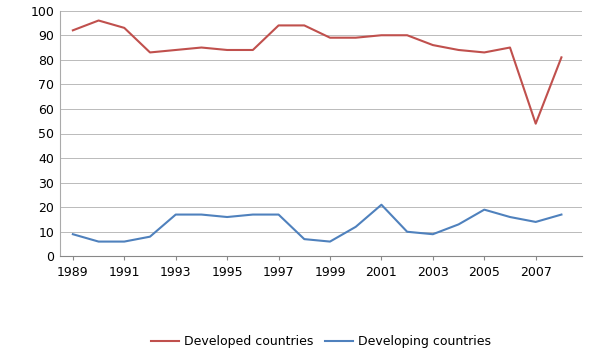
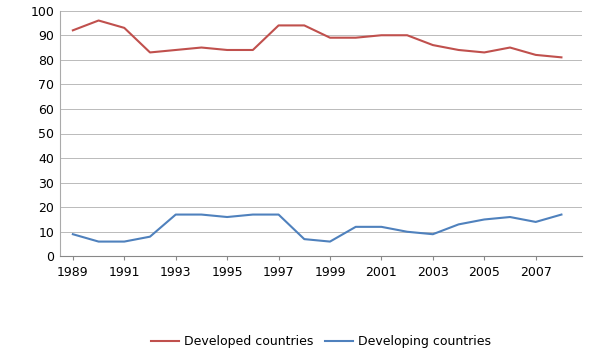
Developing countries/2001: 21 -> 12
Developing countries/2005: 19 -> 15
Developed countries/2007: 54 -> 82
